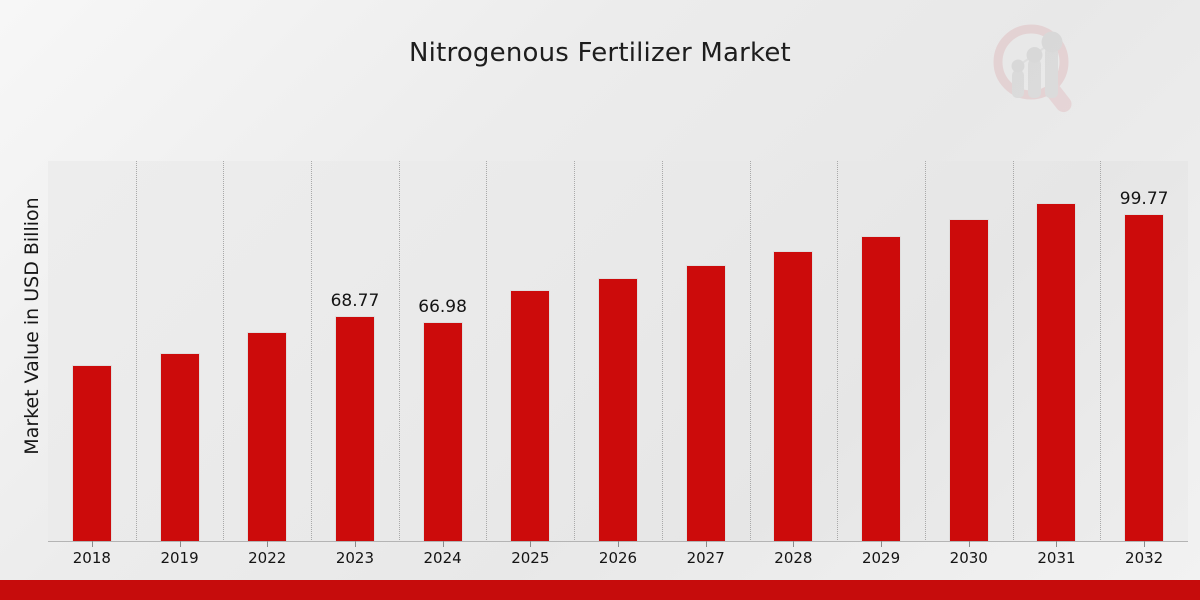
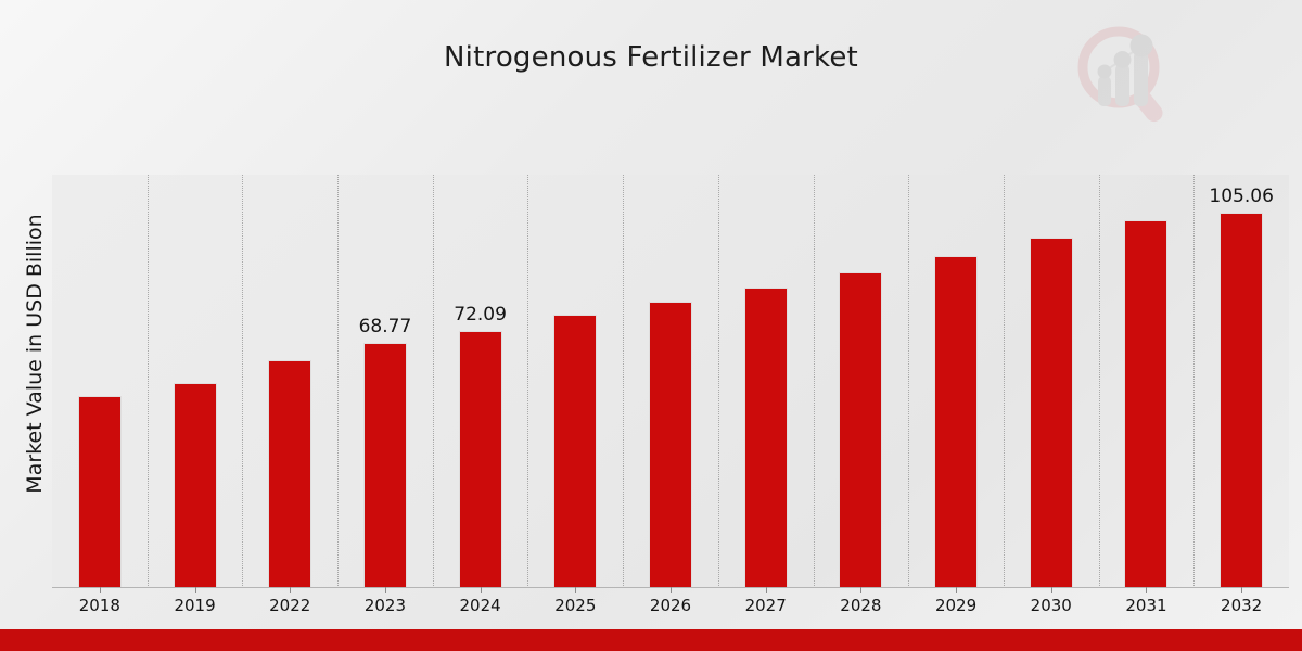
2024: 66.98 -> 72.09
2032: 99.77 -> 105.06
